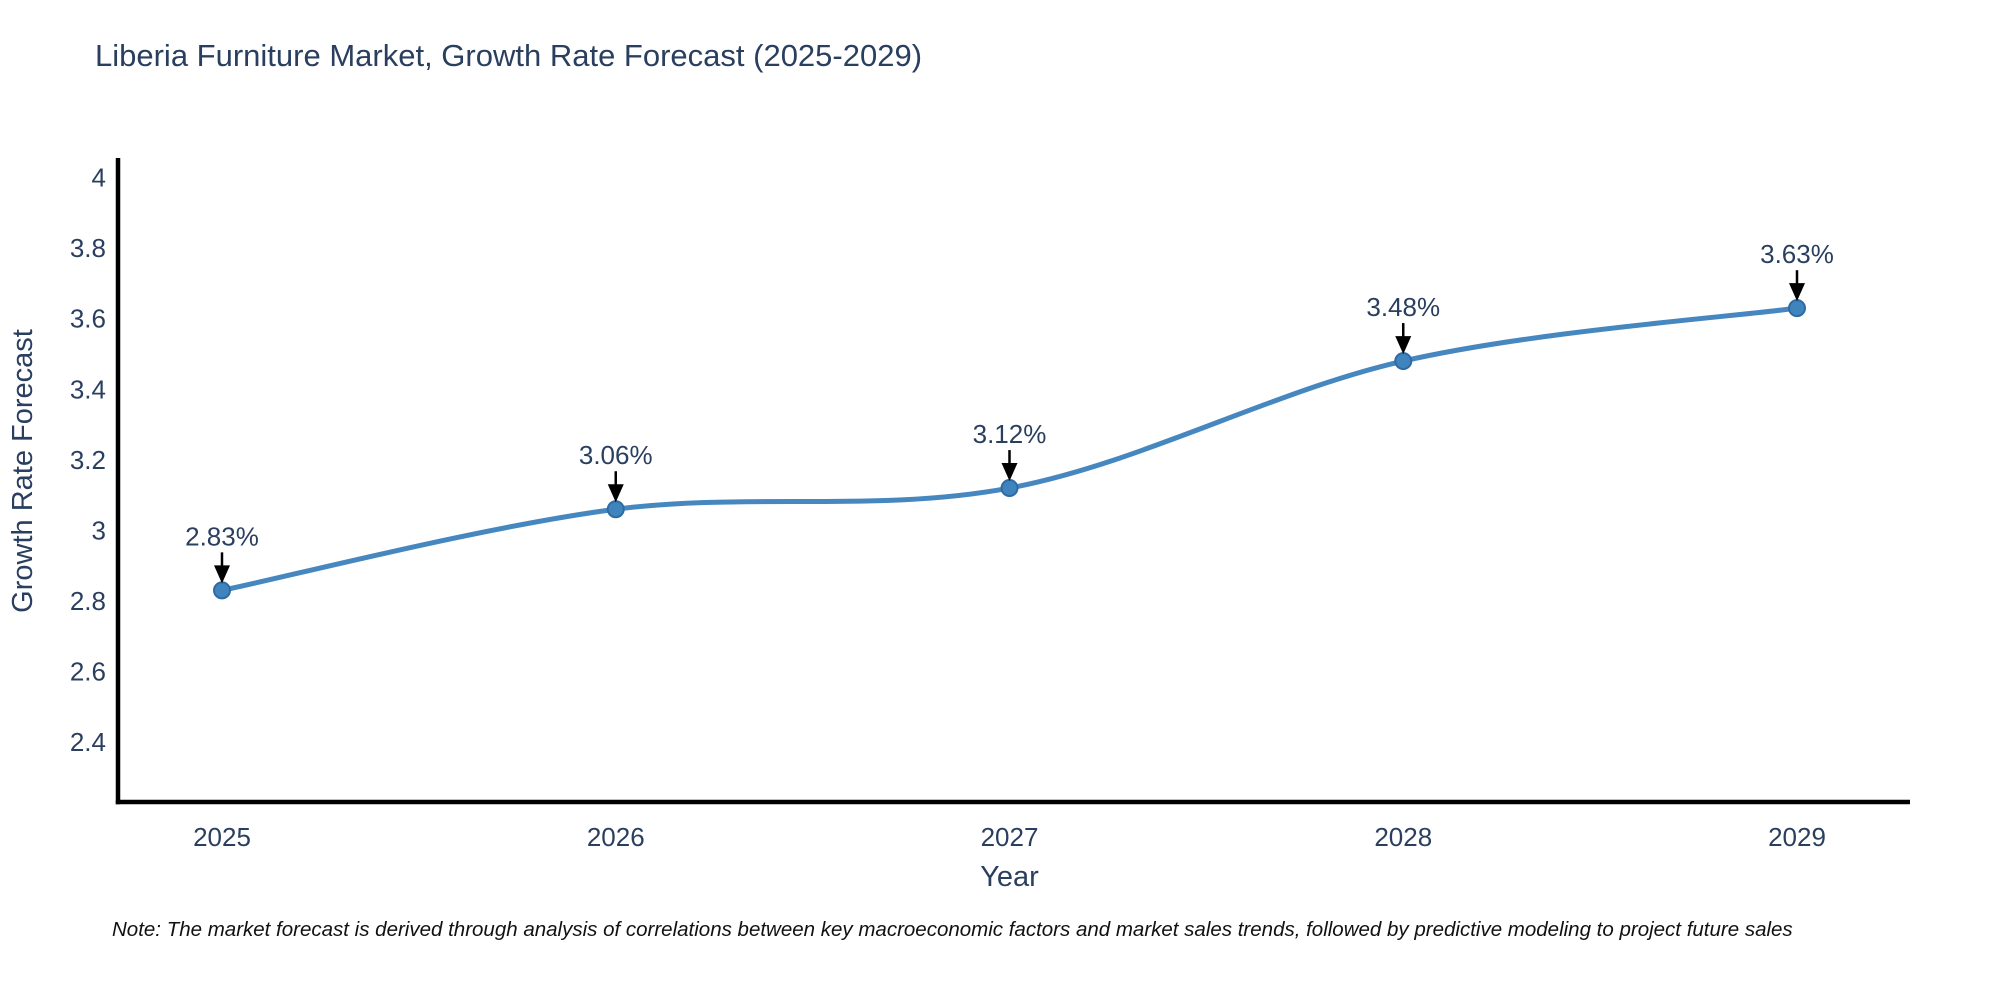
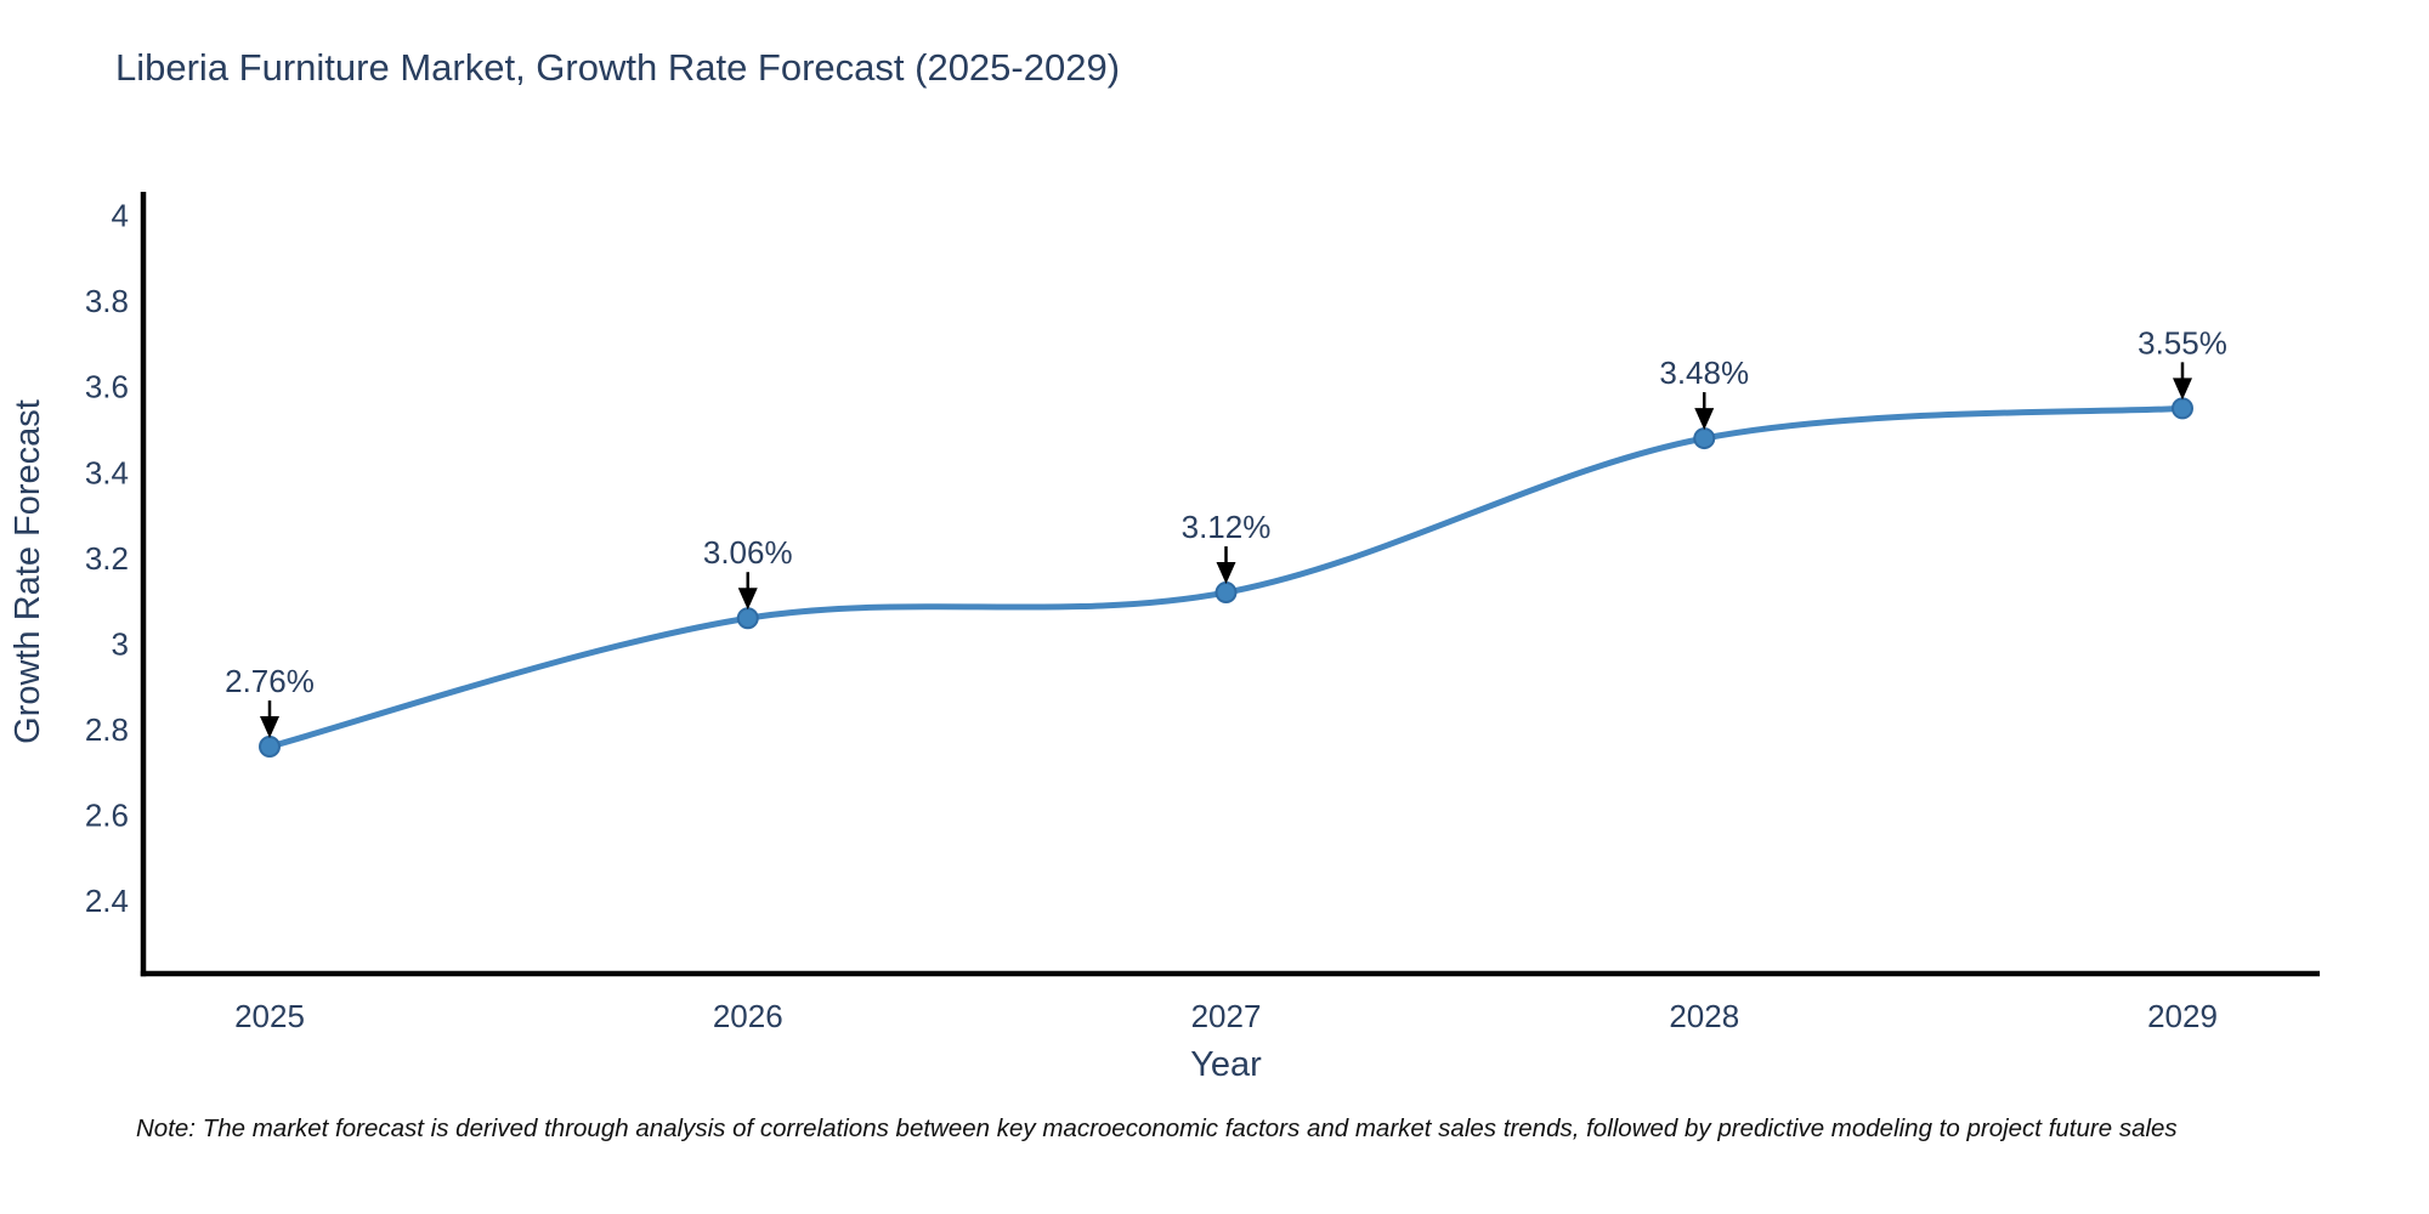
2025: 2.83% -> 2.76%
2029: 3.63% -> 3.55%
